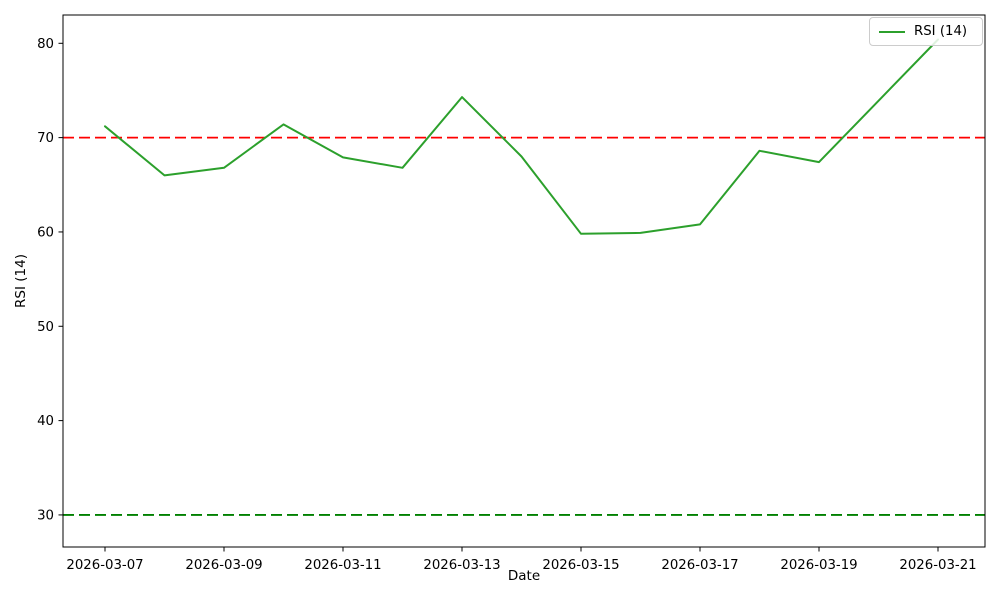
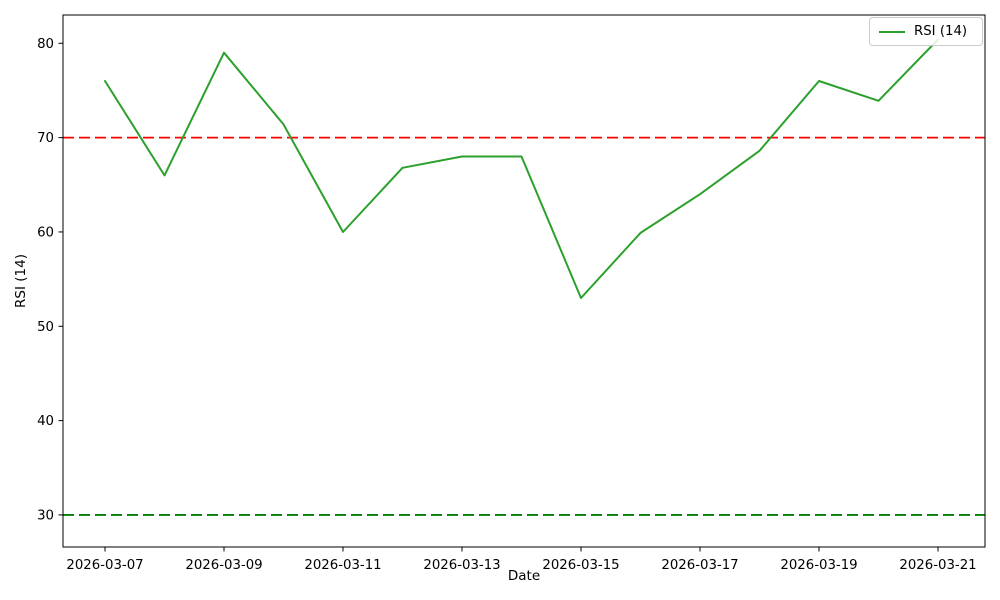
2026-03-07: 71 -> 76
2026-03-09: 67 -> 79
2026-03-11: 68 -> 60
2026-03-13: 74 -> 68
2026-03-15: 60 -> 53
2026-03-17: 61 -> 64
2026-03-19: 67 -> 76
